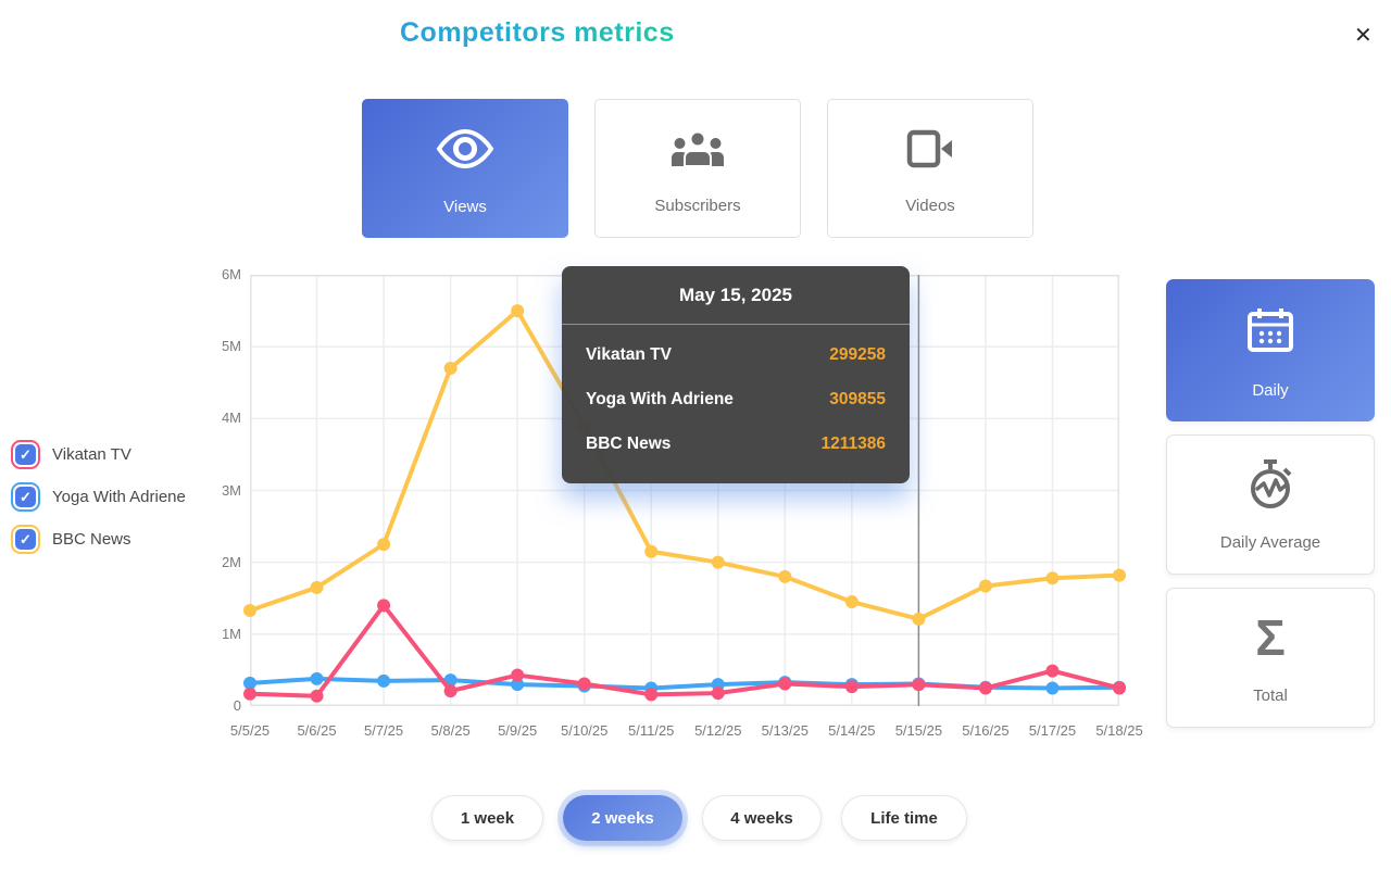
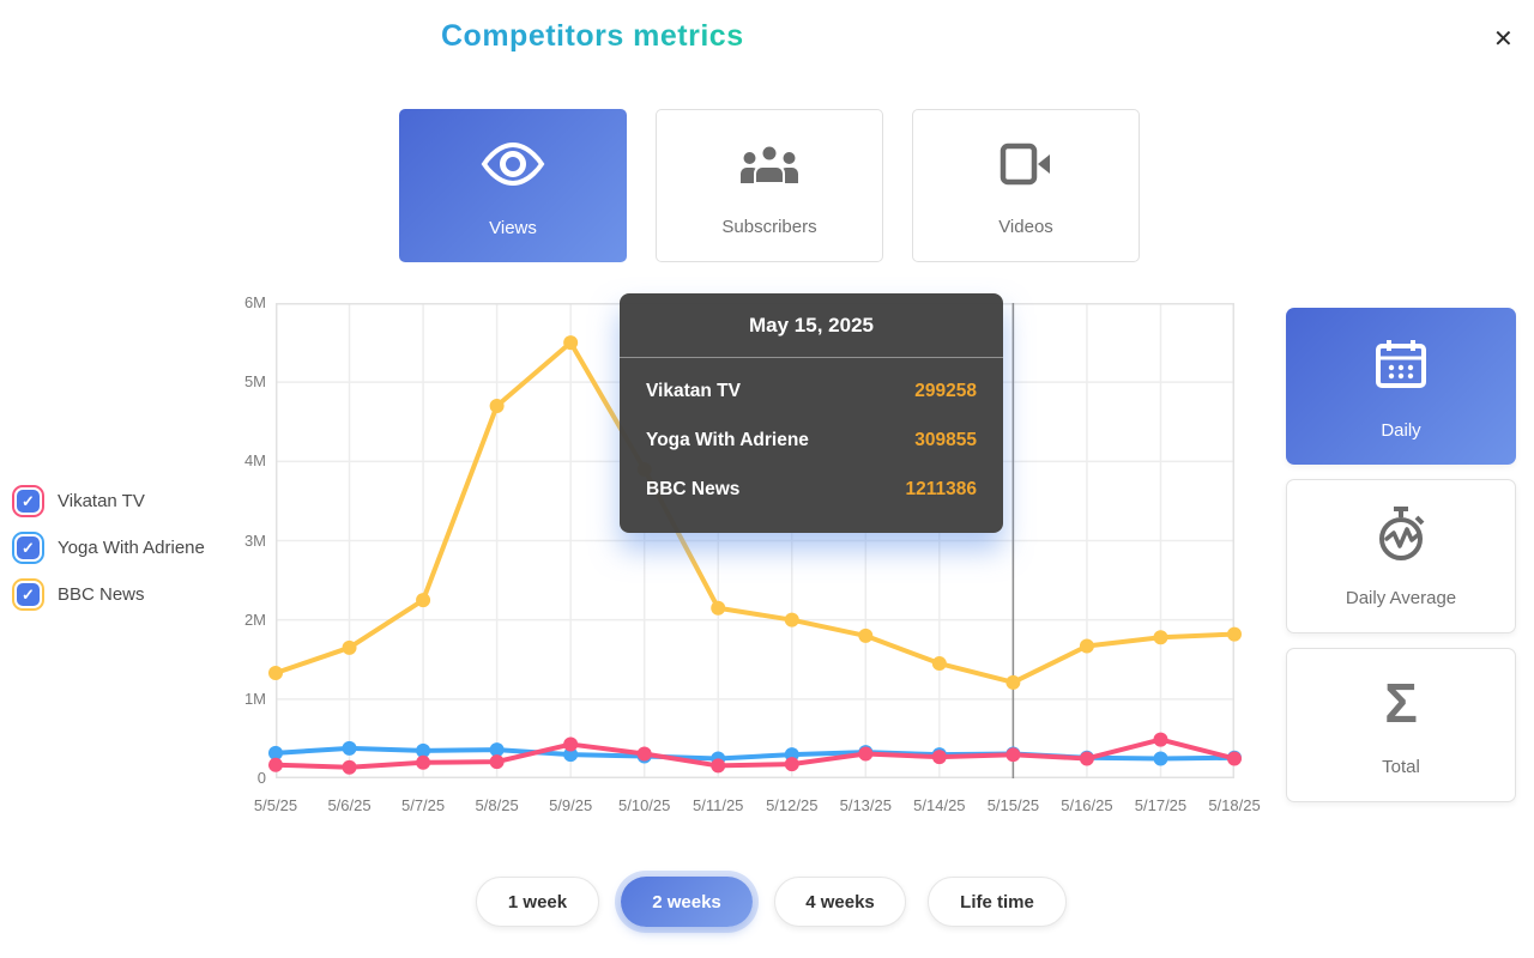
Vikatan TV/5/7/25: 1.4M -> 0.2M
